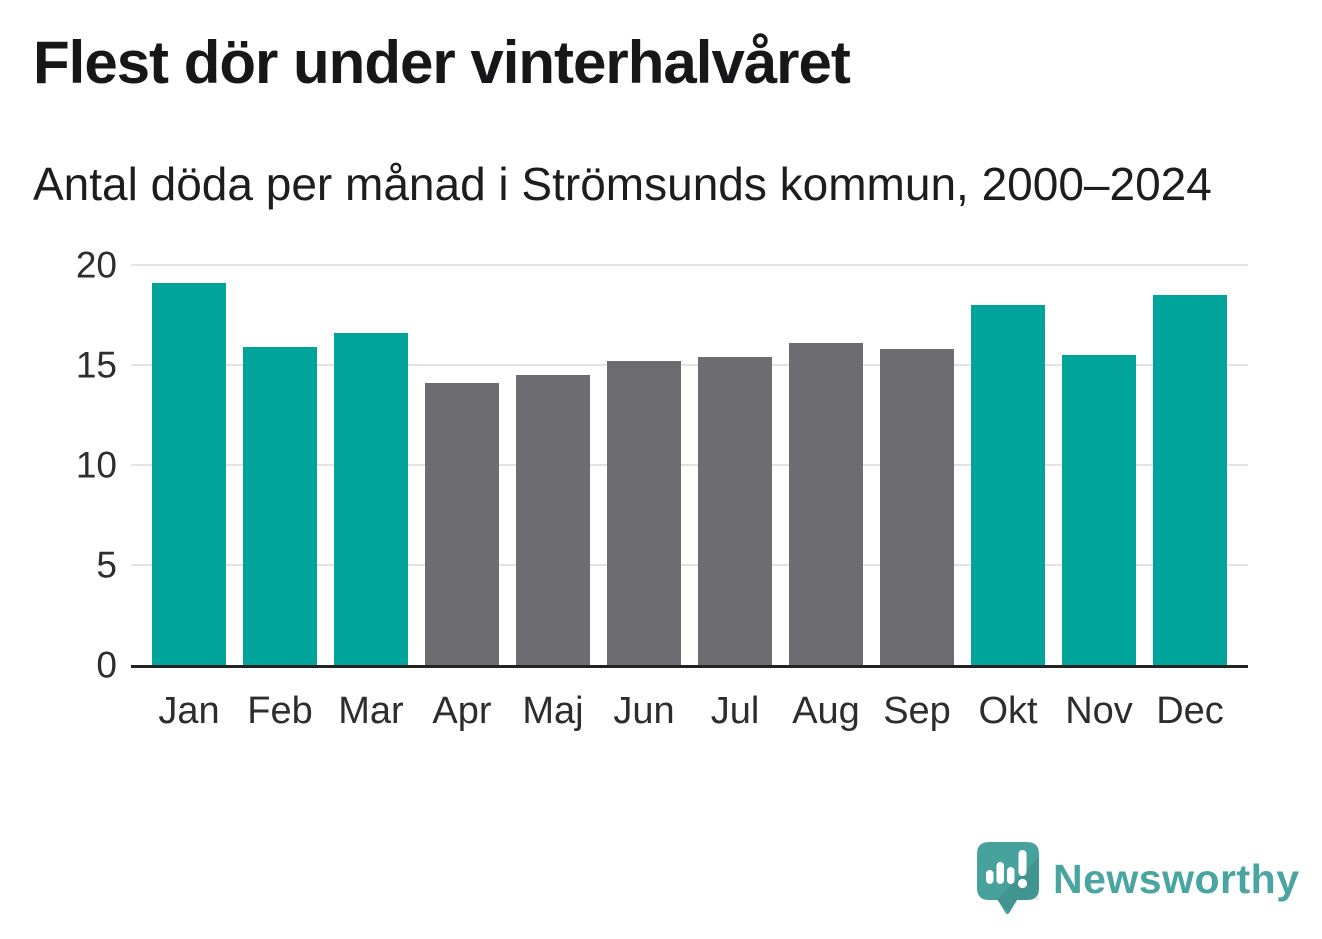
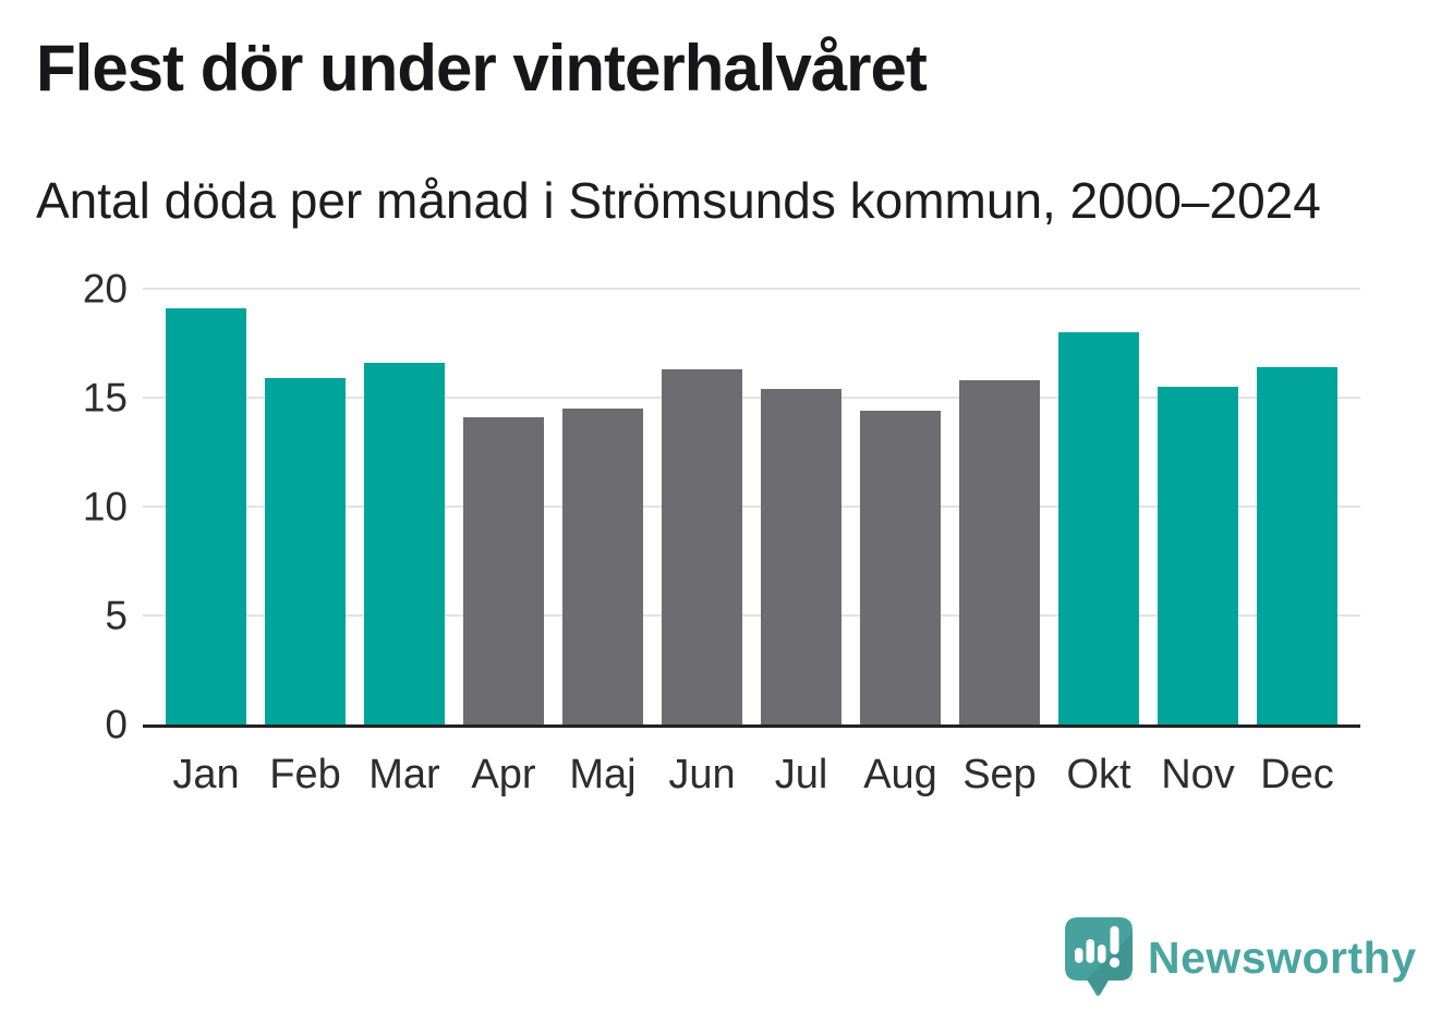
Jun: 15.2 -> 16.3
Aug: 16.1 -> 14.4
Dec: 18.5 -> 16.4
